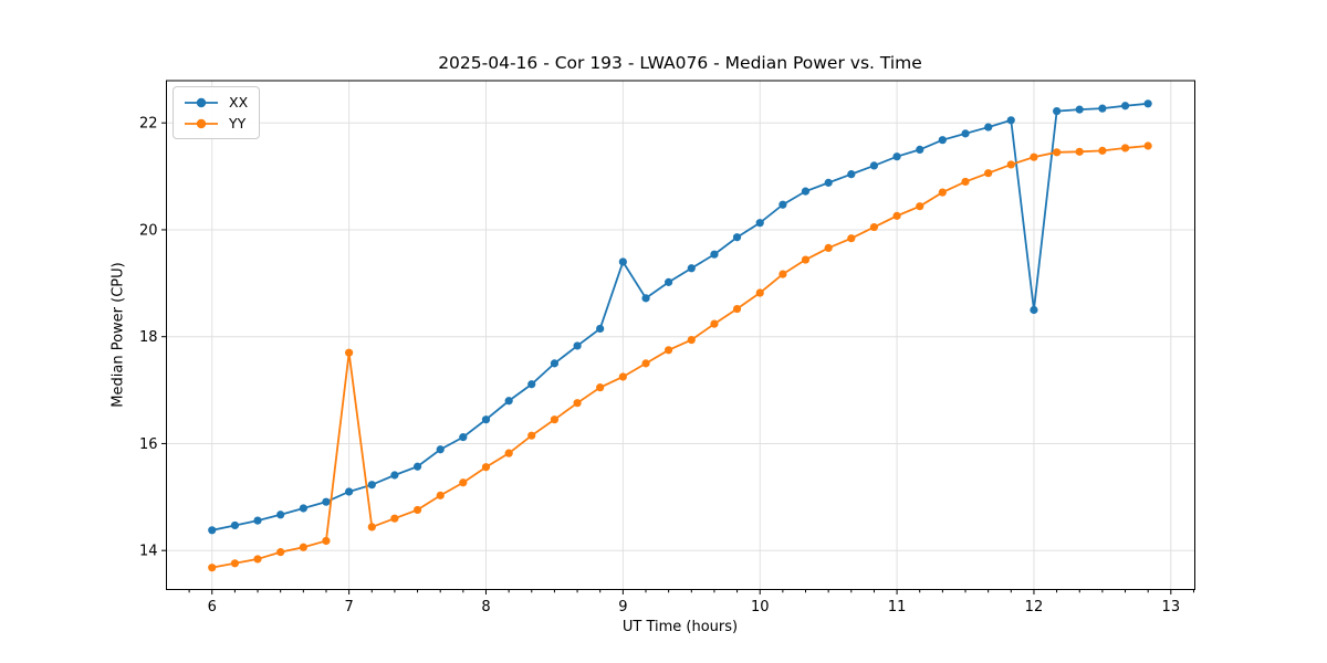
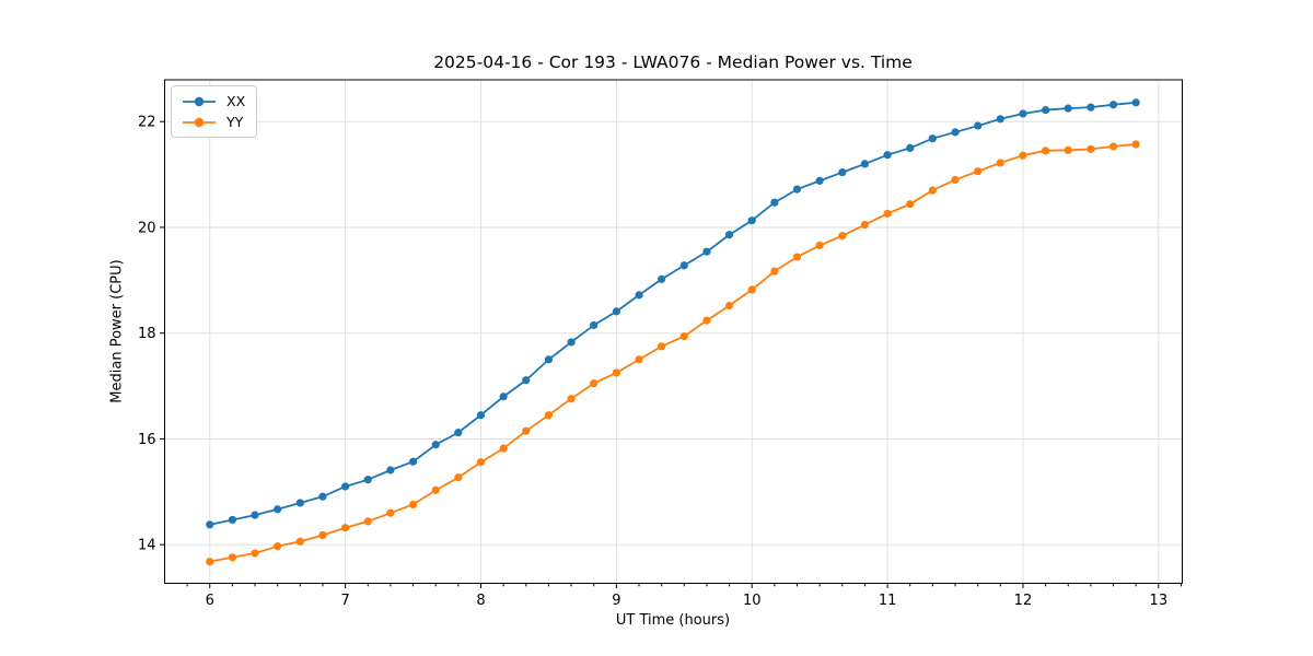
YY/7: 17.7 -> 14.3
XX/9: 19.4 -> 18.4
XX/12: 18.5 -> 22.1
